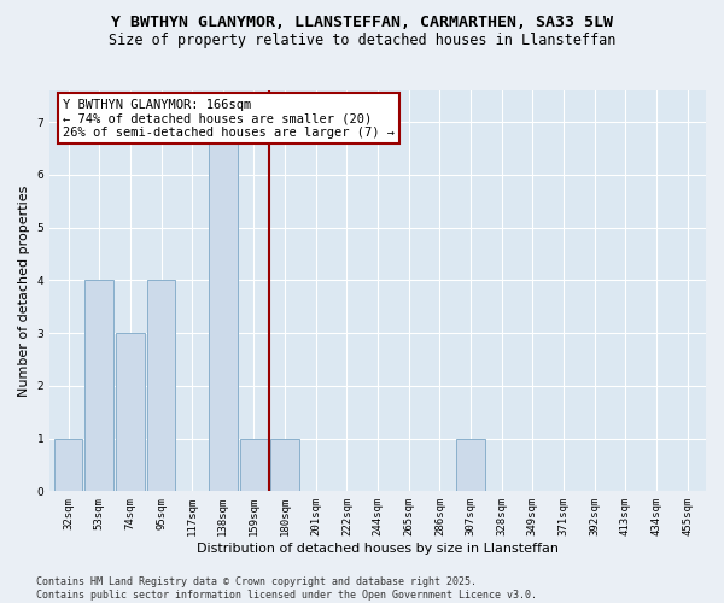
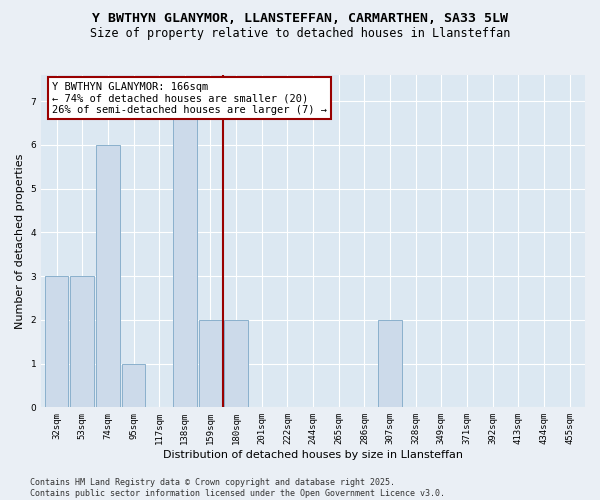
32sqm: 1 -> 3
53sqm: 4 -> 3
74sqm: 3 -> 6
95sqm: 4 -> 1
159sqm: 1 -> 2
180sqm: 1 -> 2
307sqm: 1 -> 2
